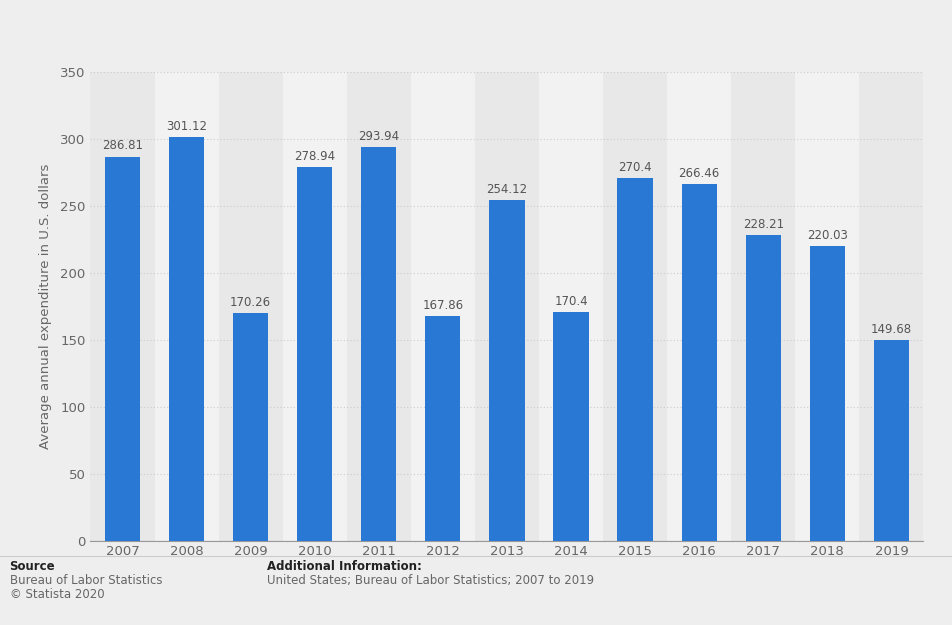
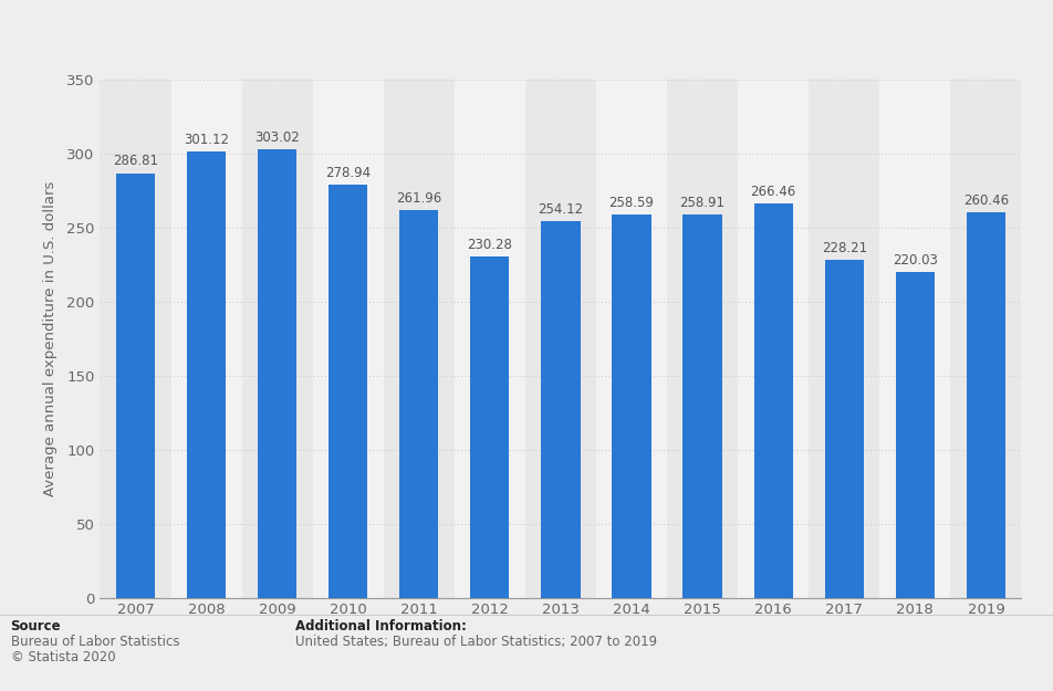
2009: 170.26 -> 303.02
2011: 293.94 -> 261.96
2012: 167.86 -> 230.28
2014: 170.4 -> 258.59
2015: 270.4 -> 258.91
2019: 149.68 -> 260.46
